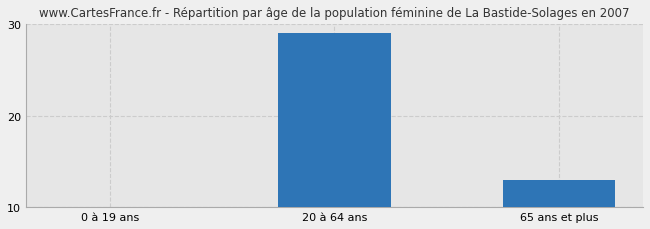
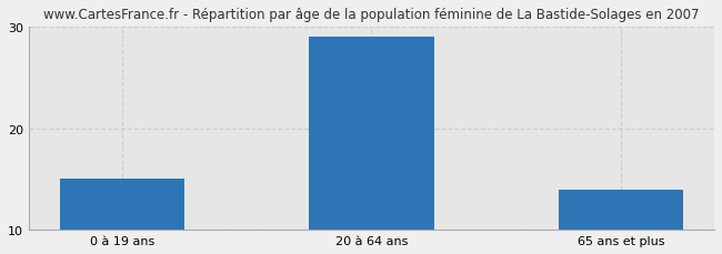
0 à 19 ans: 10 -> 15
65 ans et plus: 13 -> 14
